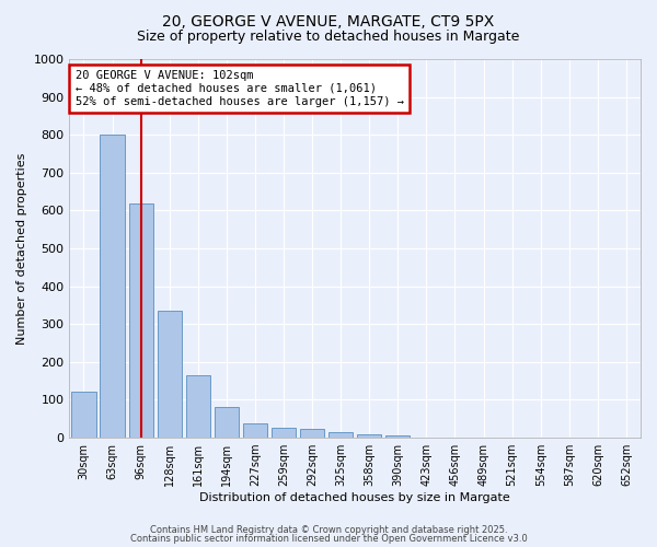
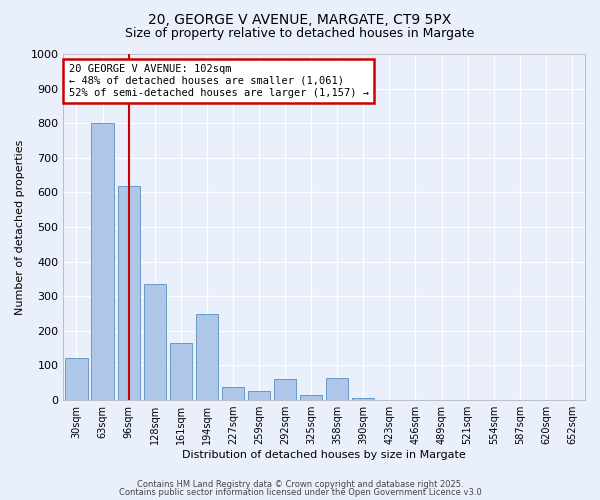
194sqm: 82 -> 250
292sqm: 22 -> 60
358sqm: 8 -> 65
